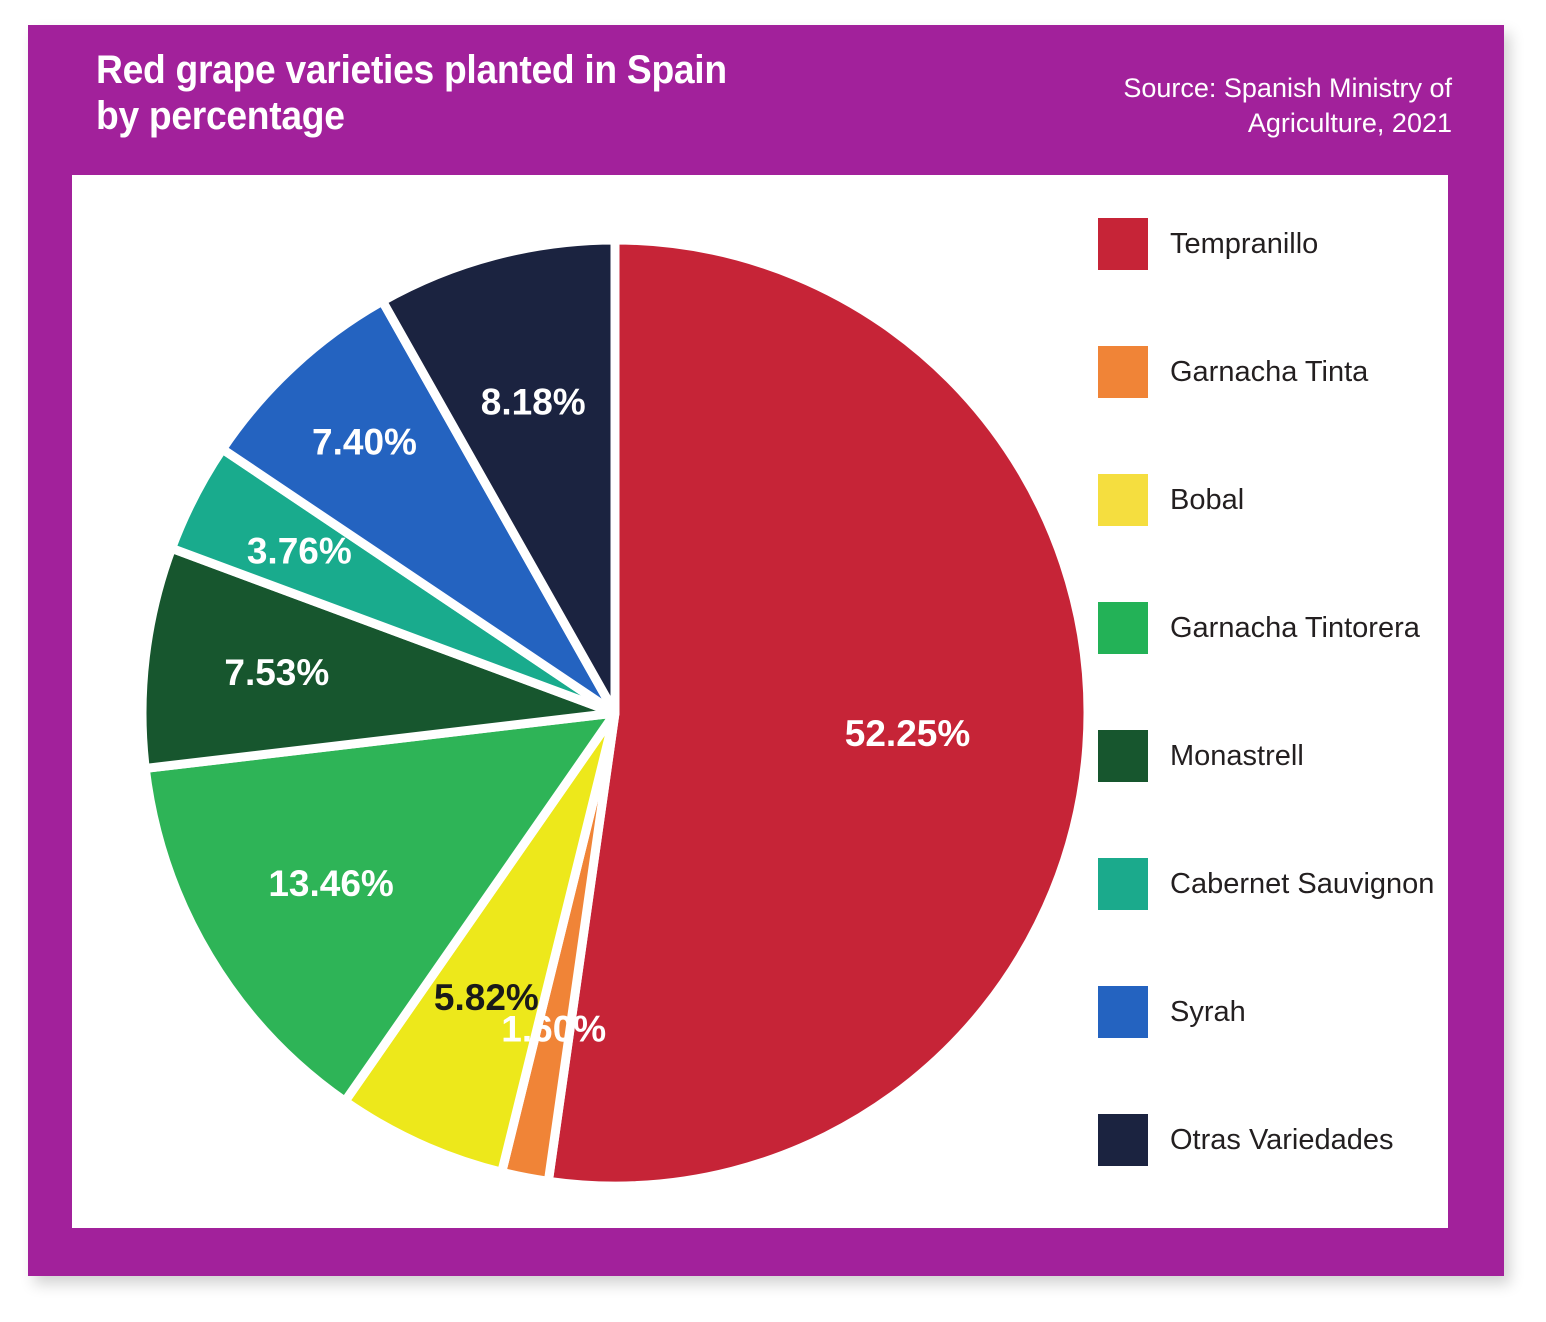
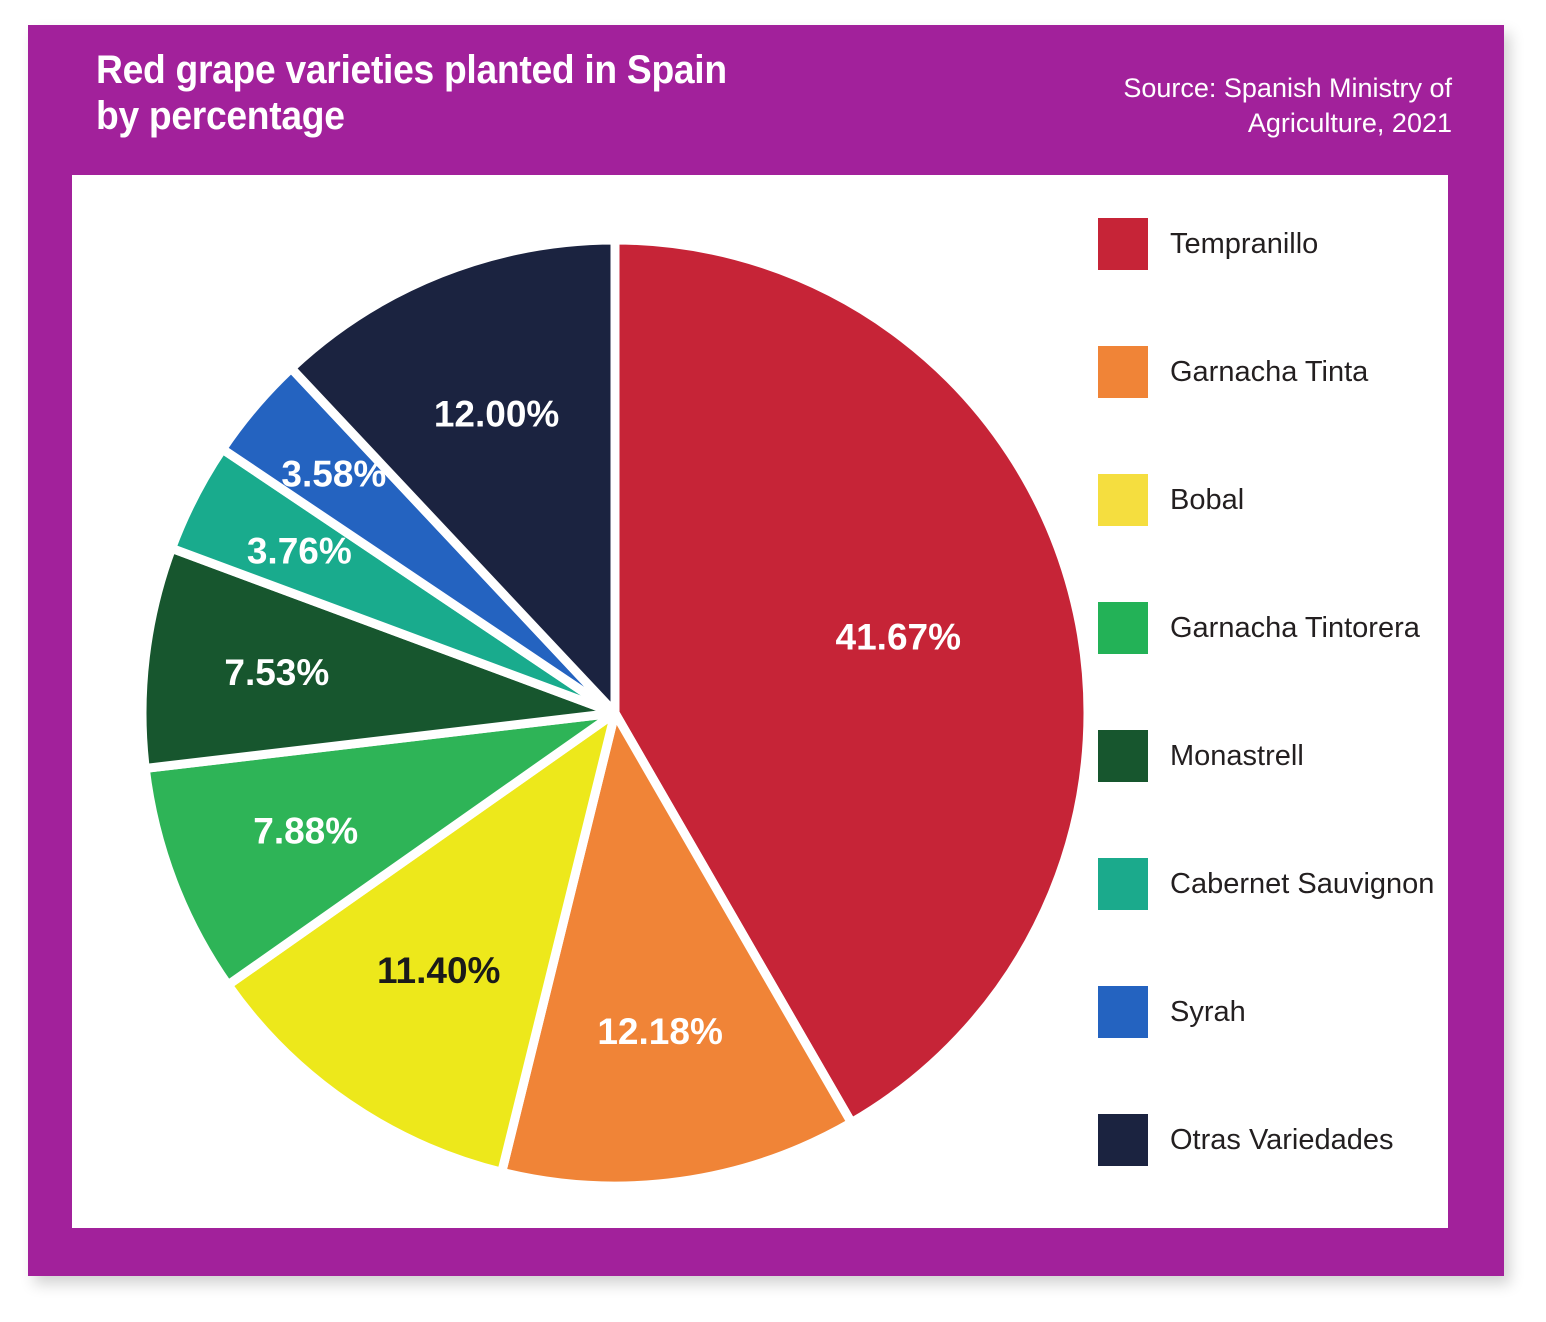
Tempranillo: 52.25% -> 41.67%
Garnacha Tinta: 1.60% -> 12.18%
Bobal: 5.82% -> 11.40%
Garnacha Tintorera: 13.46% -> 7.88%
Syrah: 7.40% -> 3.58%
Otras Variedades: 8.18% -> 12.00%
